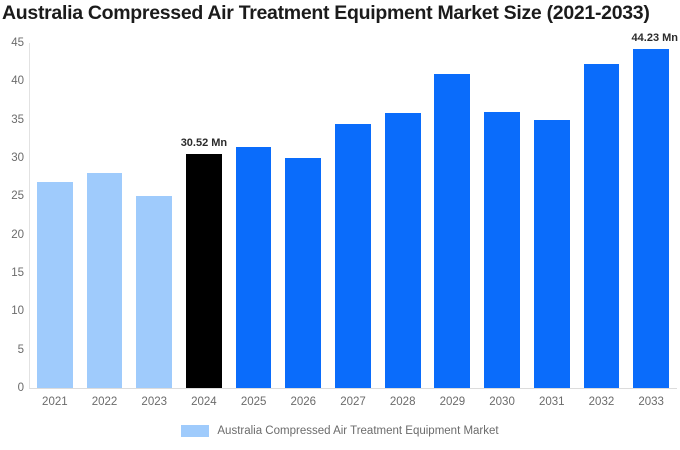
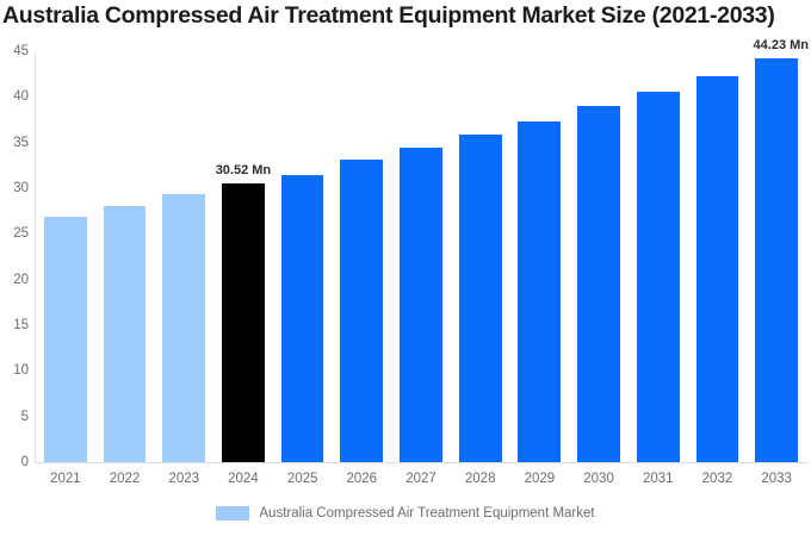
2023: 25 -> 29
2026: 30 -> 33
2029: 41 -> 37
2030: 36 -> 39
2031: 35 -> 41
